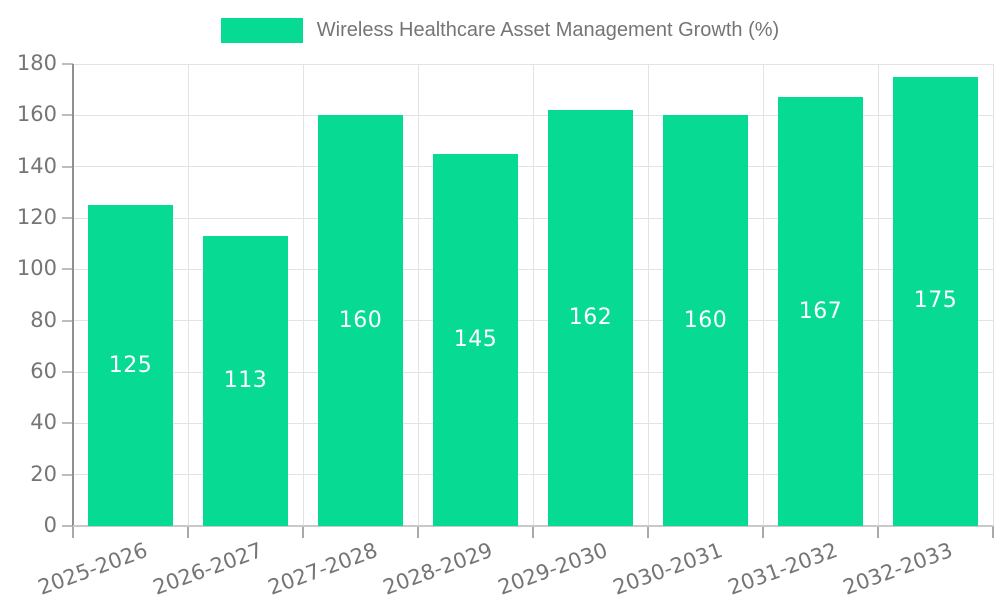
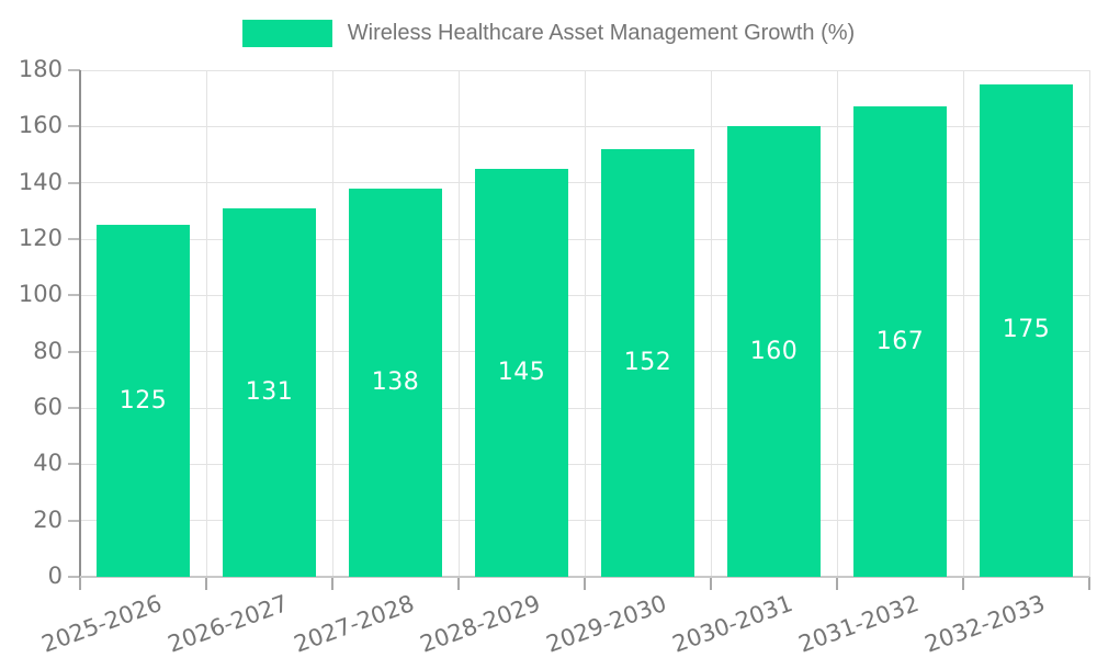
2026-2027: 113 -> 131
2027-2028: 160 -> 138
2029-2030: 162 -> 152
